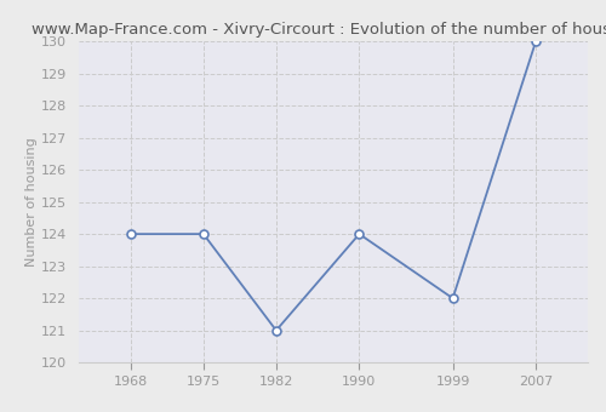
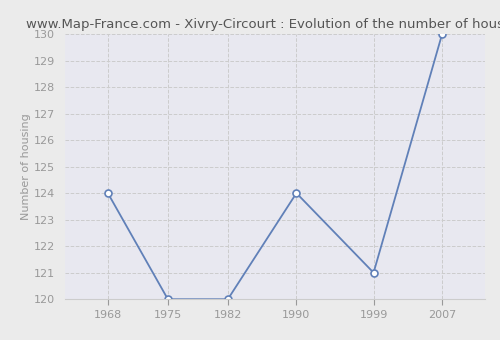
1975: 124 -> 120
1982: 121 -> 120
1999: 122 -> 121
